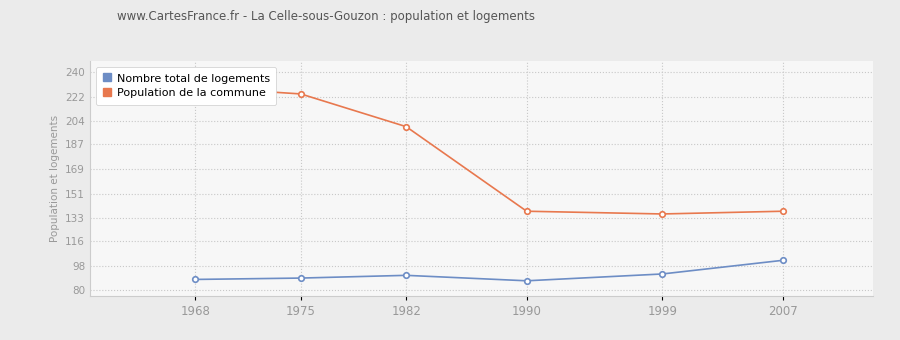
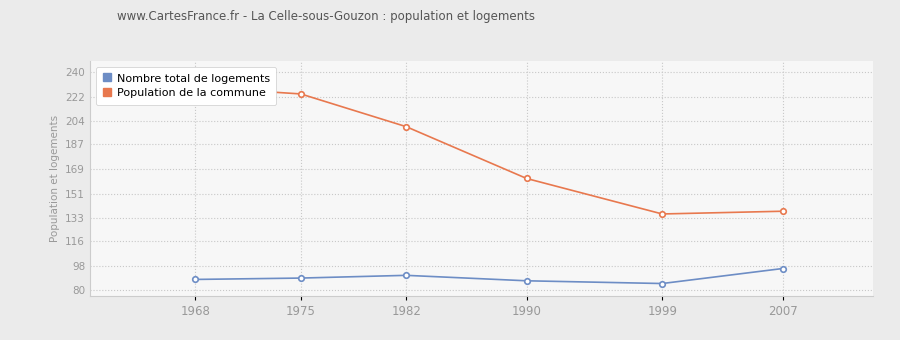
Population de la commune/1990: 138 -> 162
Nombre total de logements/1999: 92 -> 85
Nombre total de logements/2007: 102 -> 96
